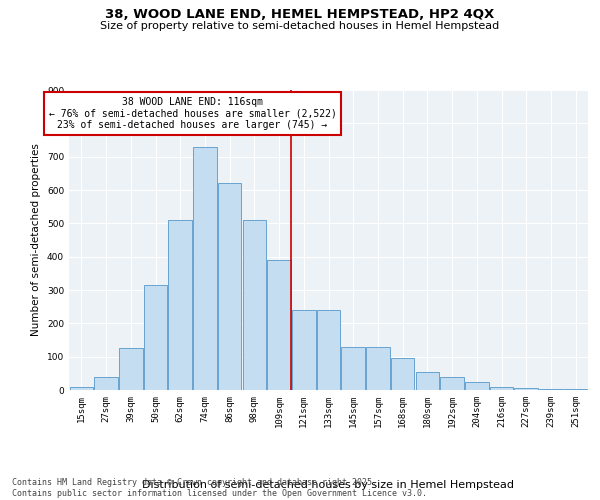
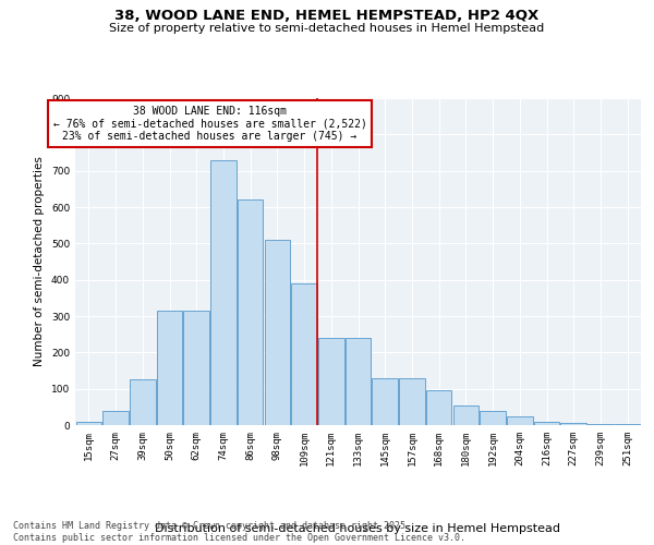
62sqm: 510 -> 315
